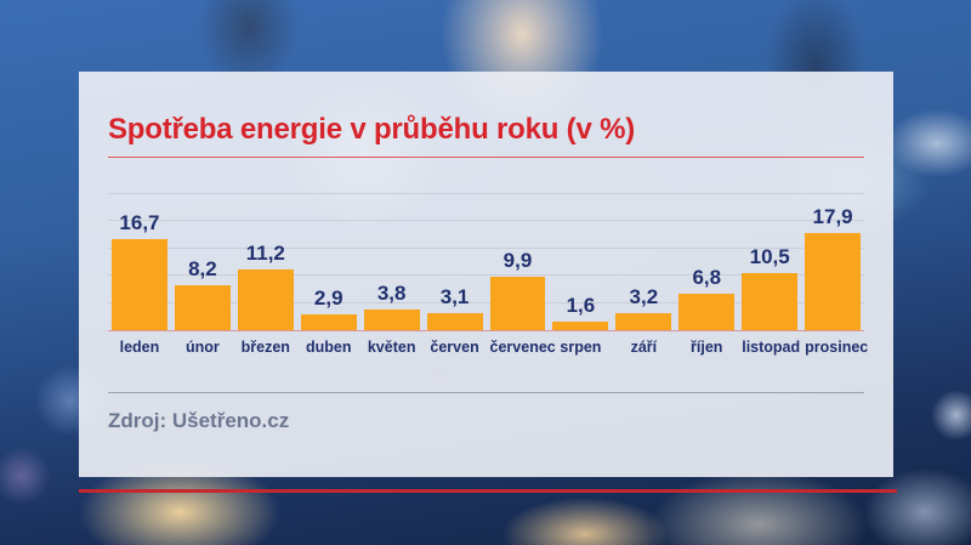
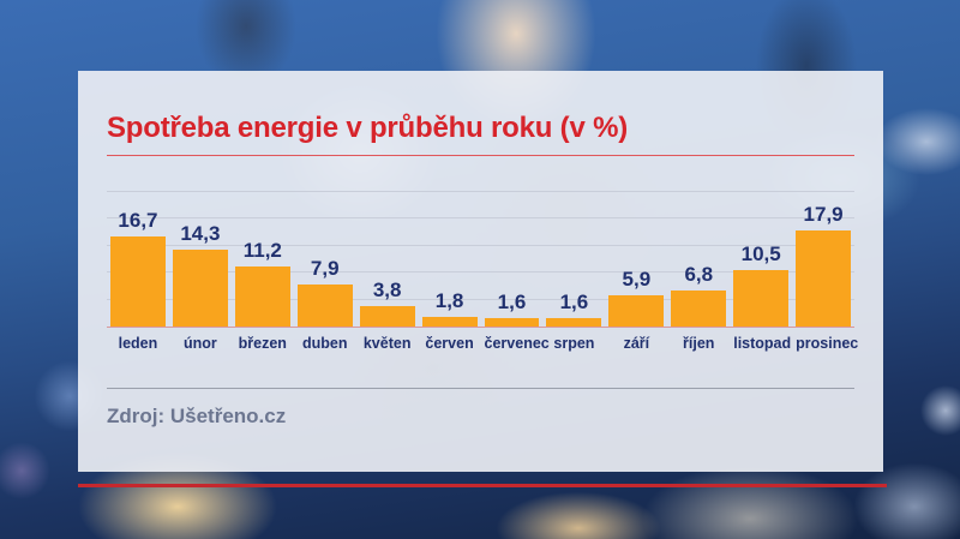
únor: 8,2 -> 14,3
duben: 2,9 -> 7,9
červen: 3,1 -> 1,8
červenec: 9,9 -> 1,6
září: 3,2 -> 5,9
